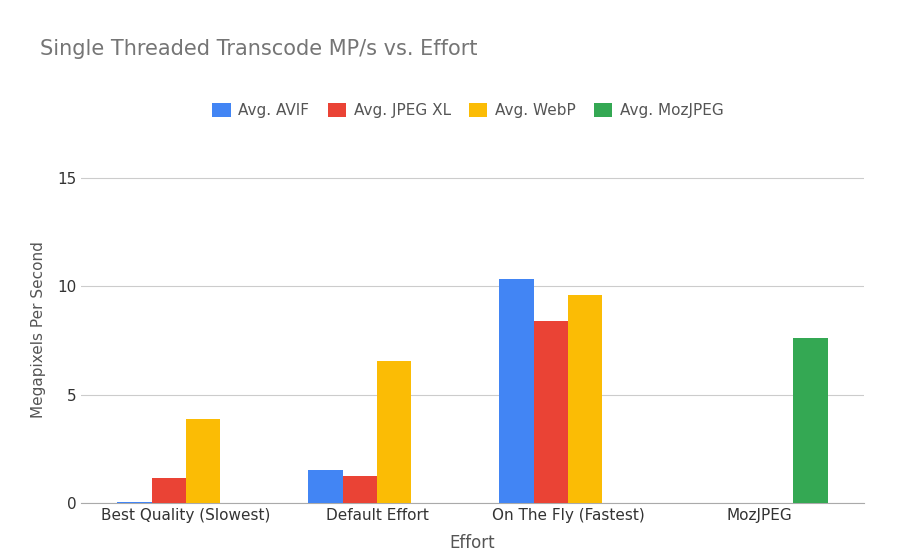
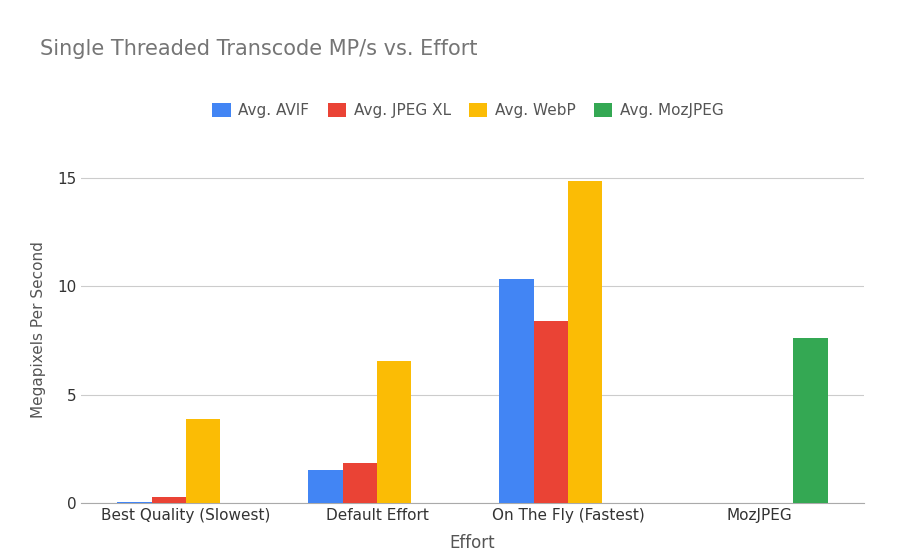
Avg. JPEG XL/Best Quality (Slowest): 1.15 -> 0.30
Avg. JPEG XL/Default Effort: 1.25 -> 1.85
Avg. WebP/On The Fly (Fastest): 9.60 -> 14.85
